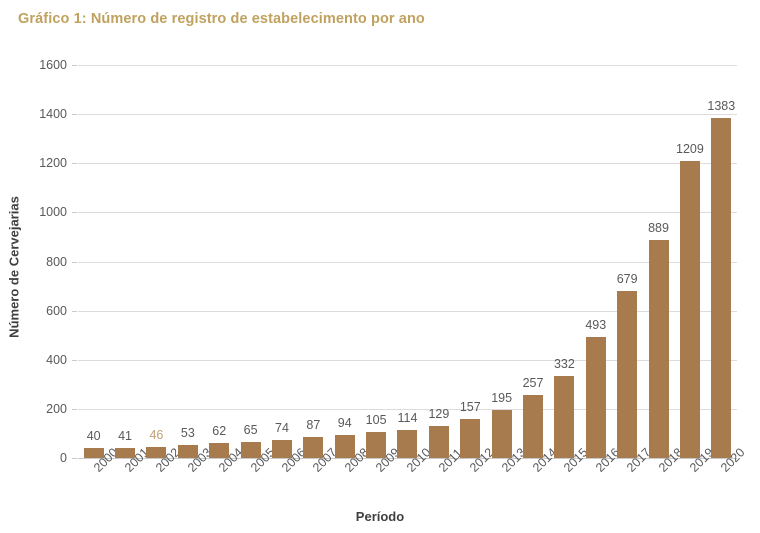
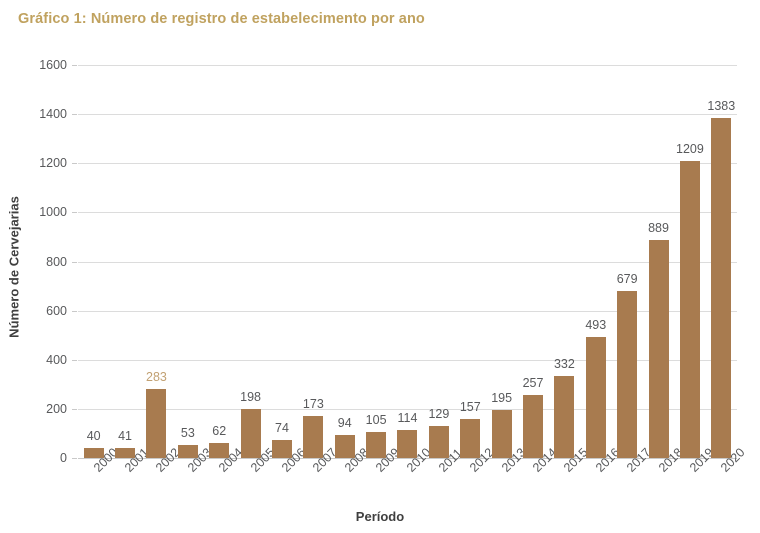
2002: 46 -> 283
2005: 65 -> 198
2007: 87 -> 173
